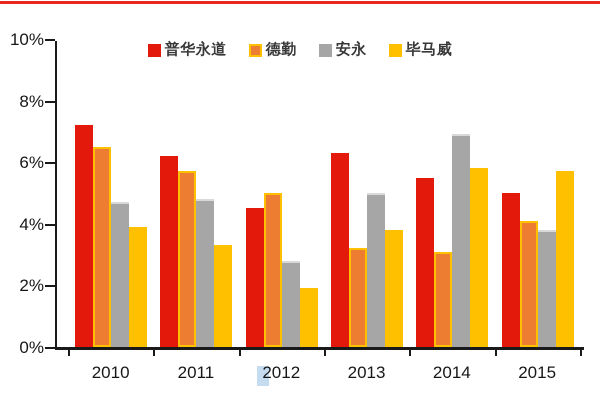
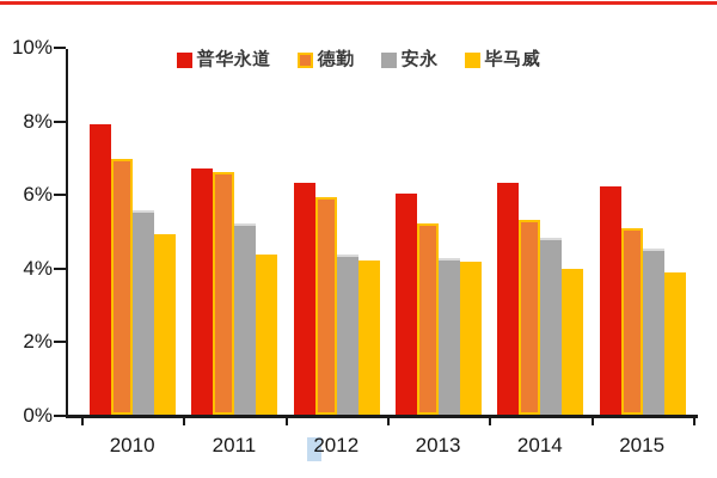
普华永道/2010: 7.2% -> 7.9%
德勤/2010: 6.5% -> 7.0%
安永/2010: 4.7% -> 5.5%
毕马威/2010: 3.9% -> 4.9%
普华永道/2011: 6.2% -> 6.7%
德勤/2011: 5.7% -> 6.6%
安永/2011: 4.8% -> 5.2%
毕马威/2011: 3.3% -> 4.3%
普华永道/2012: 4.5% -> 6.3%
德勤/2012: 5.0% -> 5.9%
安永/2012: 2.8% -> 4.3%
毕马威/2012: 1.9% -> 4.2%
普华永道/2013: 6.3% -> 6.0%
德勤/2013: 3.2% -> 5.2%
安永/2013: 5.0% -> 4.2%
毕马威/2013: 3.8% -> 4.2%
普华永道/2014: 5.5% -> 6.3%
德勤/2014: 3.1% -> 5.3%
安永/2014: 6.9% -> 4.8%
毕马威/2014: 5.8% -> 4.0%
普华永道/2015: 5.0% -> 6.2%
德勤/2015: 4.1% -> 5.0%
安永/2015: 3.8% -> 4.5%
毕马威/2015: 5.7% -> 3.9%
